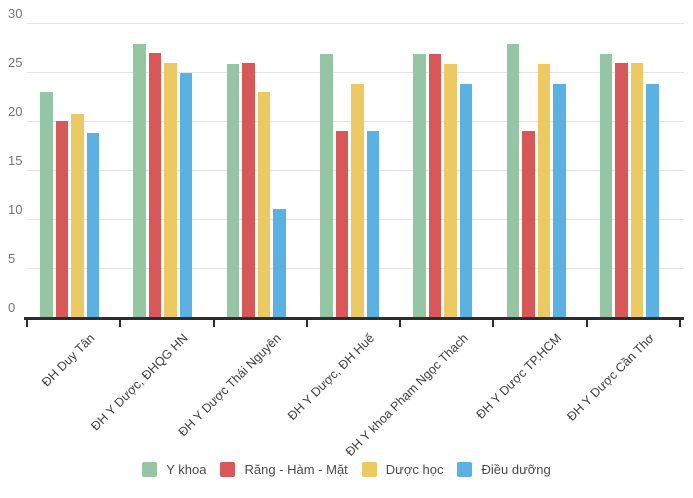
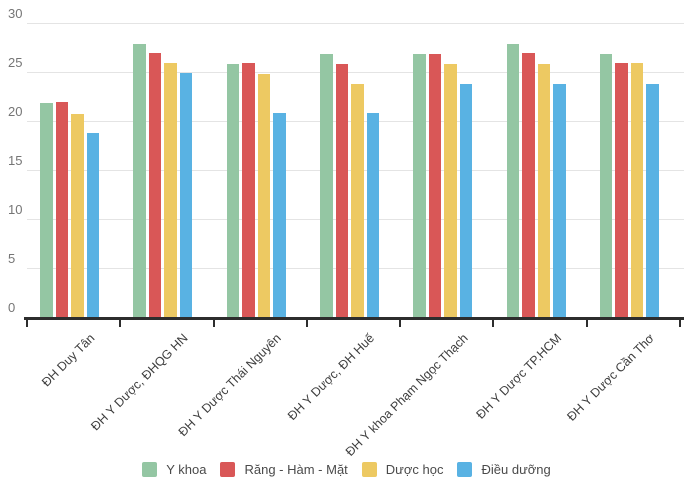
Y khoa/ĐH Duy Tân: 23 -> 22
Răng - Hàm - Mặt/ĐH Duy Tân: 20 -> 22
Dược học/ĐH Y Dược Thái Nguyên: 23 -> 25
Điều dưỡng/ĐH Y Dược Thái Nguyên: 11 -> 21
Răng - Hàm - Mặt/ĐH Y Dược, ĐH Huế: 19 -> 26
Điều dưỡng/ĐH Y Dược, ĐH Huế: 19 -> 21
Răng - Hàm - Mặt/ĐH Y Dược TP.HCM: 19 -> 27
